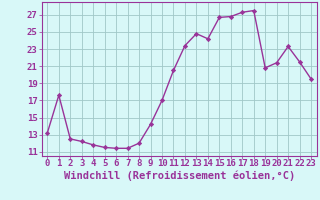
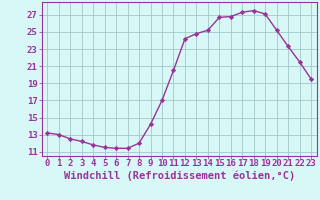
1: 17.6 -> 13.0
12: 23.4 -> 24.2
14: 24.2 -> 25.2
19: 20.8 -> 27.1
20: 21.4 -> 25.2
